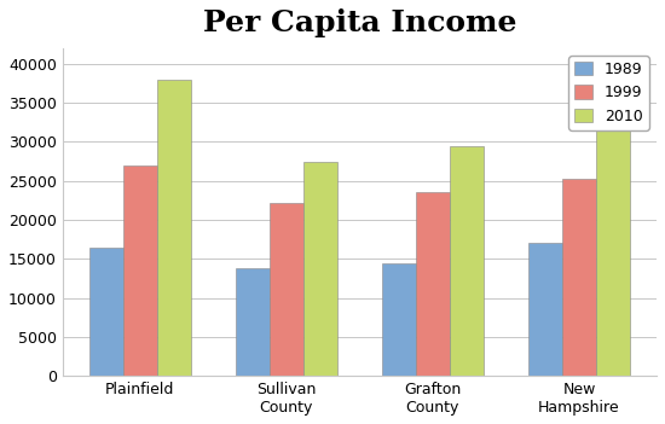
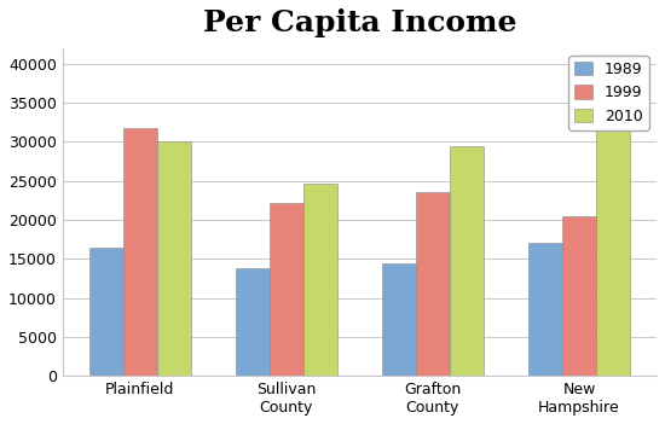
1999/Plainfield: 27000 -> 31800
2010/Plainfield: 38000 -> 30000
2010/Sullivan County: 27500 -> 24600
1999/New Hampshire: 25200 -> 20400
